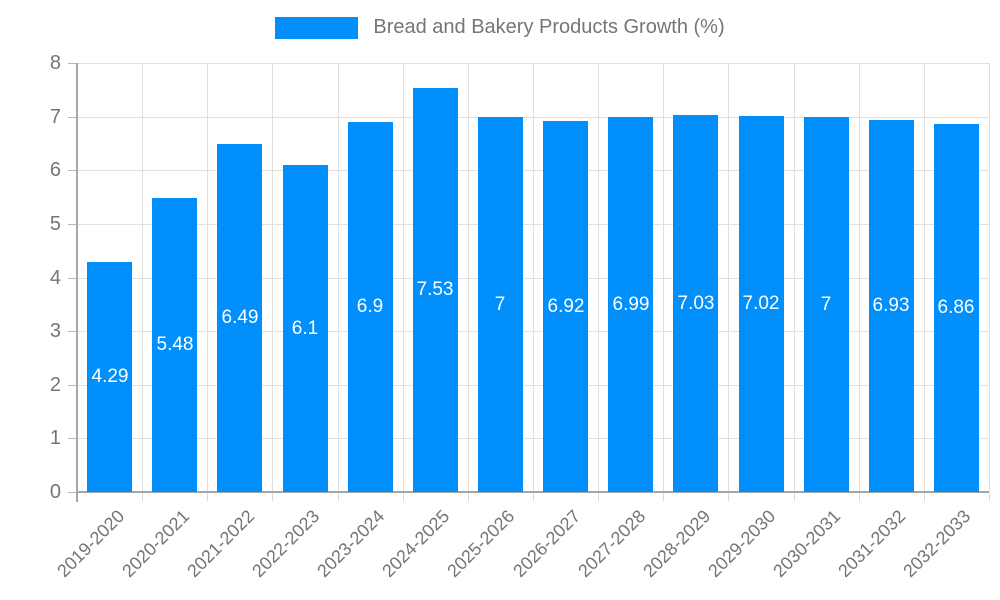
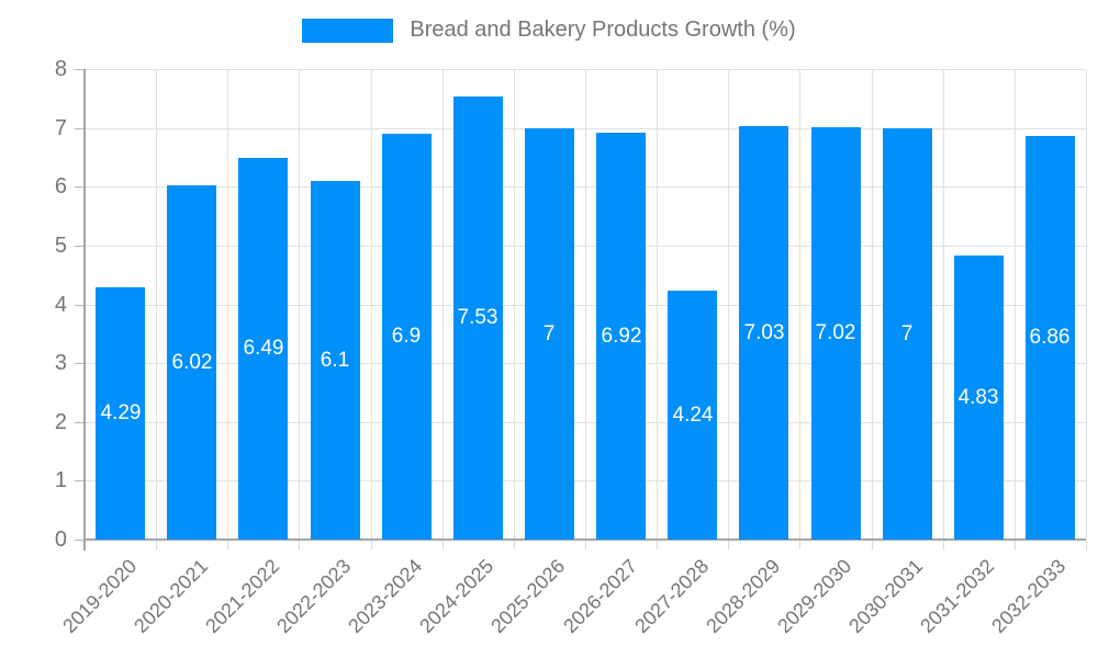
2020-2021: 5.48 -> 6.02
2027-2028: 6.99 -> 4.24
2031-2032: 6.93 -> 4.83
